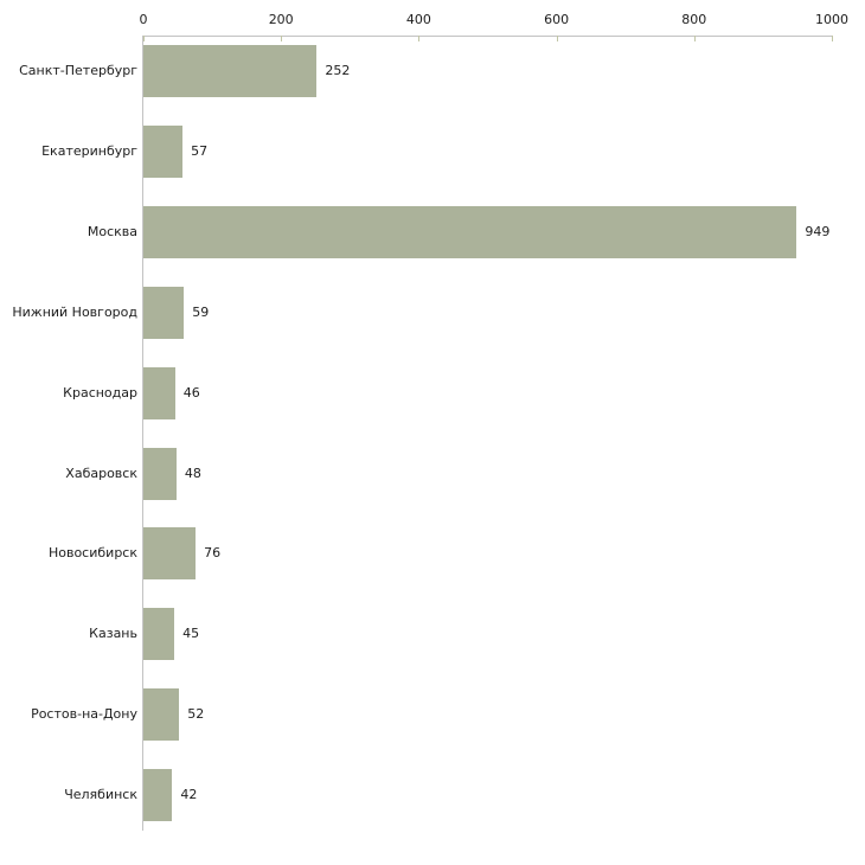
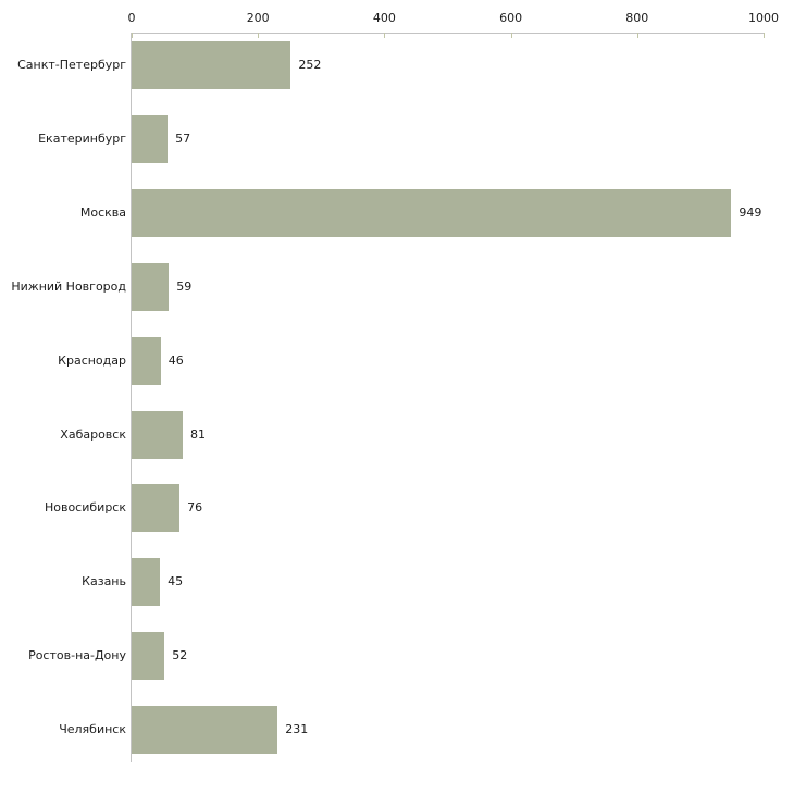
Хабаровск: 48 -> 81
Челябинск: 42 -> 231
